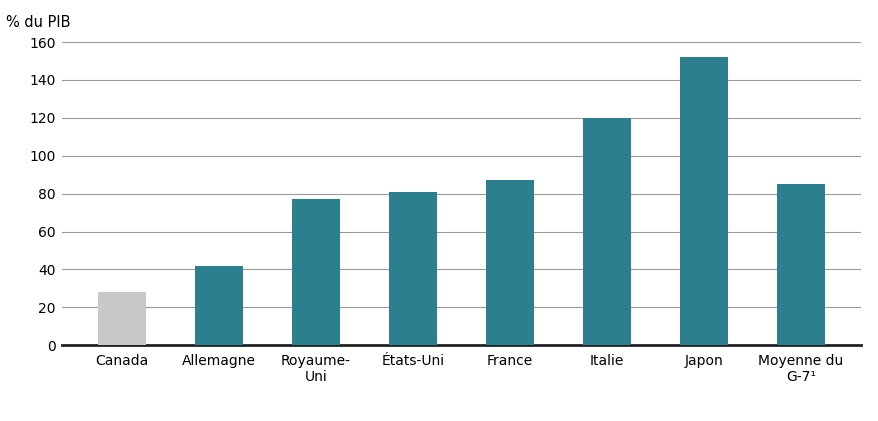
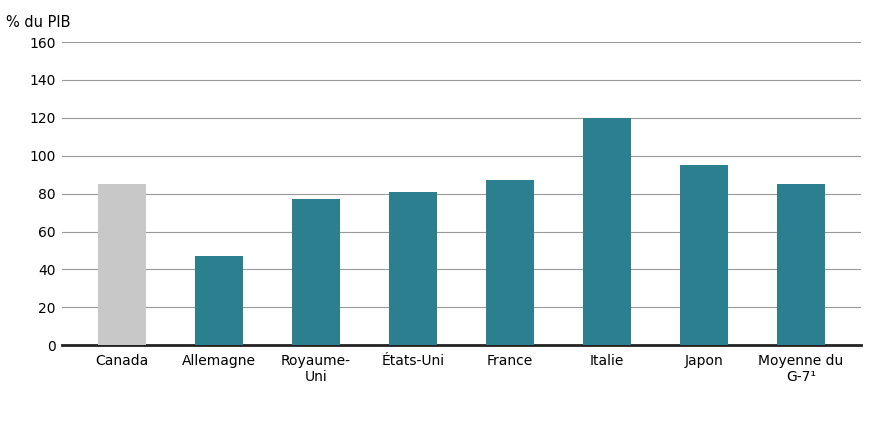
Canada: 28 -> 85
Allemagne: 42 -> 47
Japon: 152 -> 95
